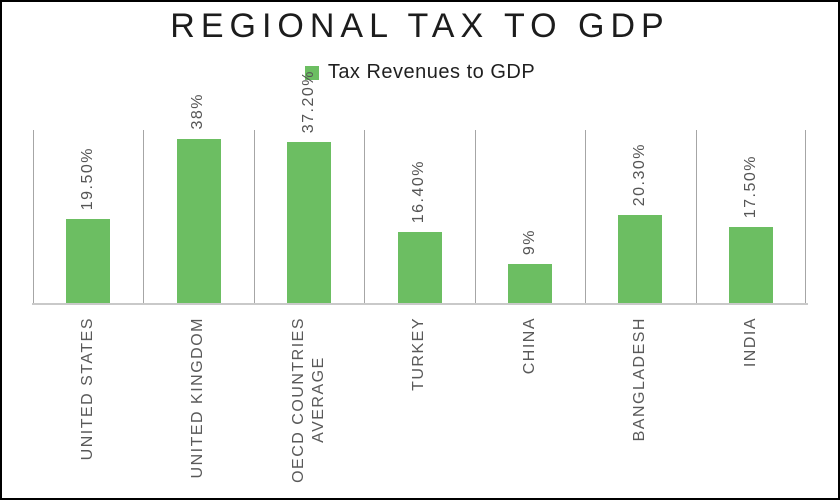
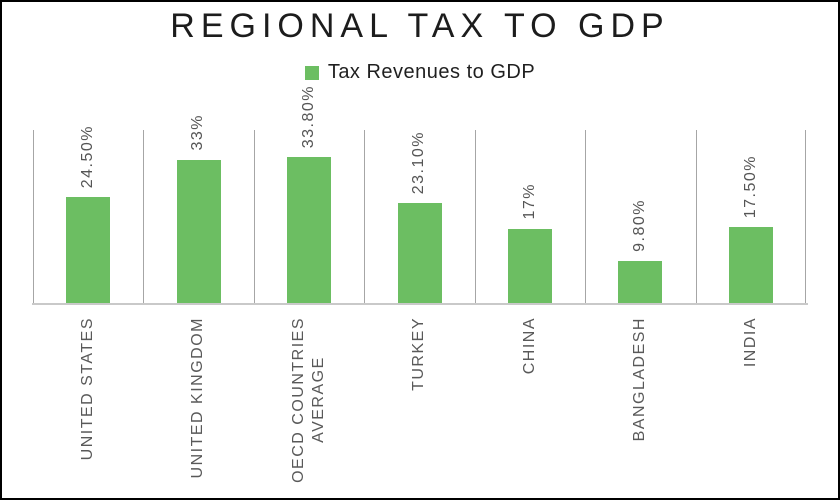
UNITED STATES: 19.50% -> 24.50%
UNITED KINGDOM: 38% -> 33%
OECD COUNTRIES AVERAGE: 37.20% -> 33.80%
TURKEY: 16.40% -> 23.10%
CHINA: 9% -> 17%
BANGLADESH: 20.30% -> 9.80%
